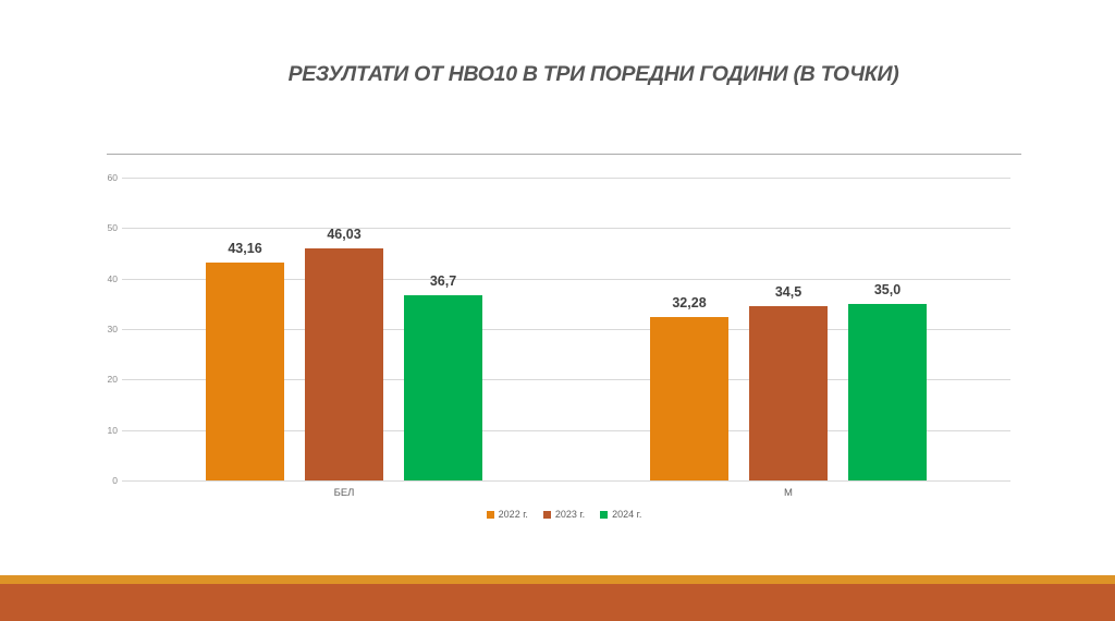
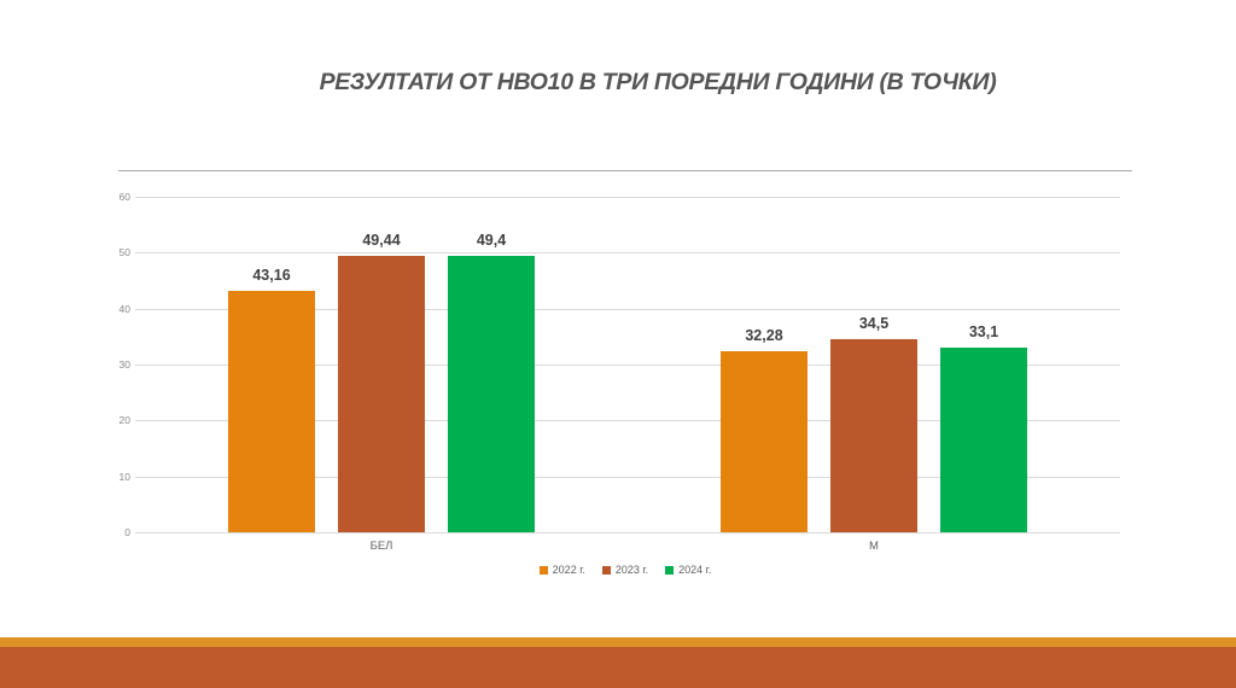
2023 г./БЕЛ: 46,03 -> 49,44
2024 г./БЕЛ: 36,7 -> 49,4
2024 г./М: 35,0 -> 33,1
